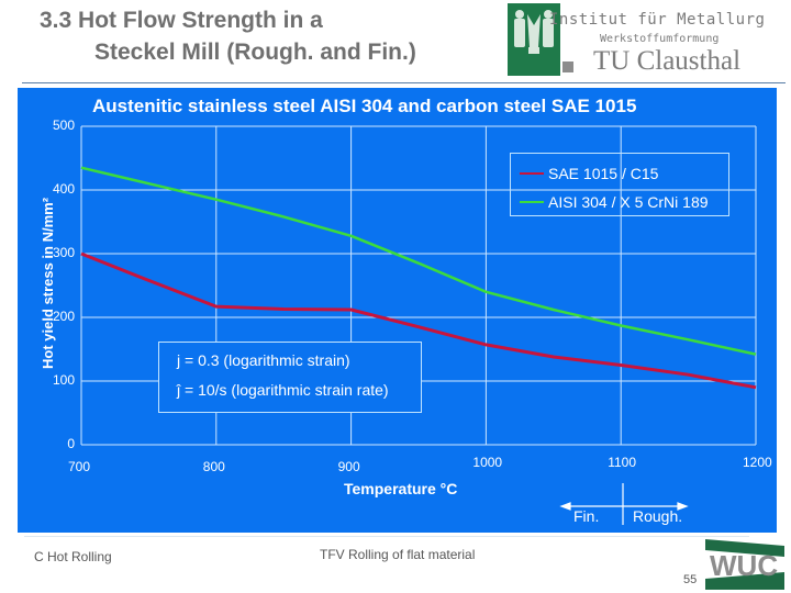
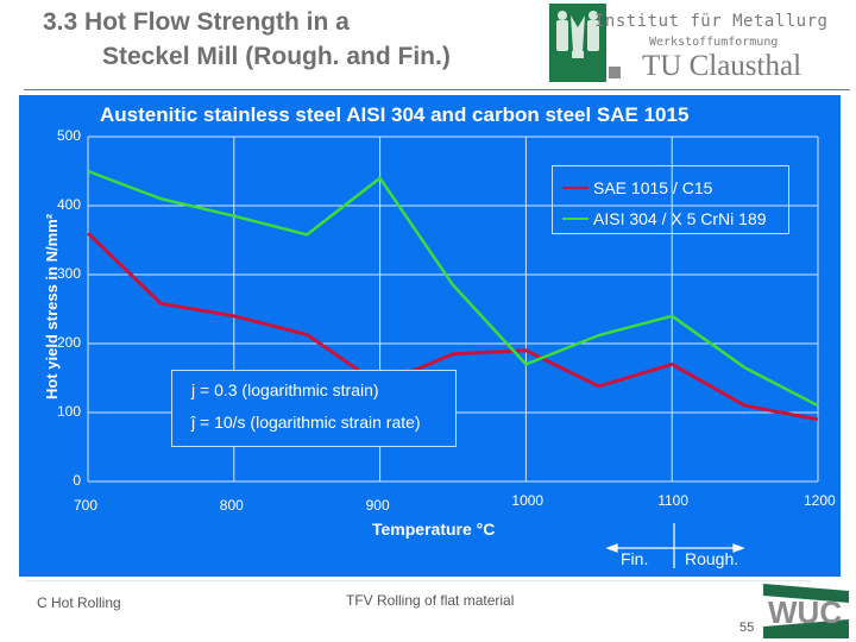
SAE 1015 / C15/700: 300 -> 360
AISI 304 / X 5 CrNi 189/700: 440 -> 450
SAE 1015 / C15/800: 220 -> 240
SAE 1015 / C15/900: 210 -> 140
AISI 304 / X 5 CrNi 189/900: 330 -> 440
SAE 1015 / C15/1000: 160 -> 190
AISI 304 / X 5 CrNi 189/1000: 240 -> 170
SAE 1015 / C15/1100: 120 -> 170
AISI 304 / X 5 CrNi 189/1100: 190 -> 240
AISI 304 / X 5 CrNi 189/1200: 140 -> 110
